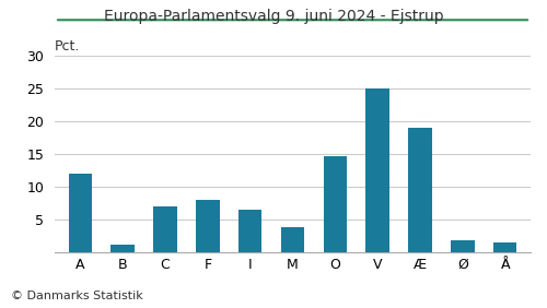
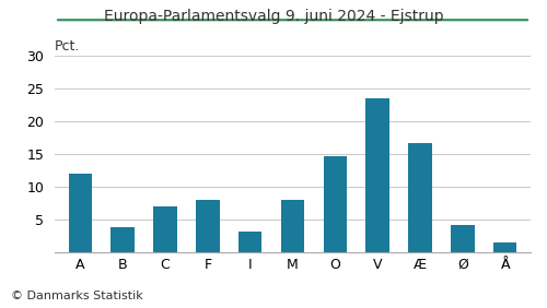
B: 1.2 -> 3.8
I: 6.5 -> 3.2
M: 3.8 -> 8.0
V: 25.0 -> 23.4
Æ: 19.0 -> 16.6
Ø: 1.8 -> 4.2
